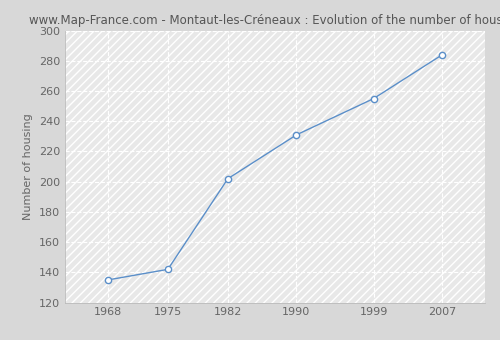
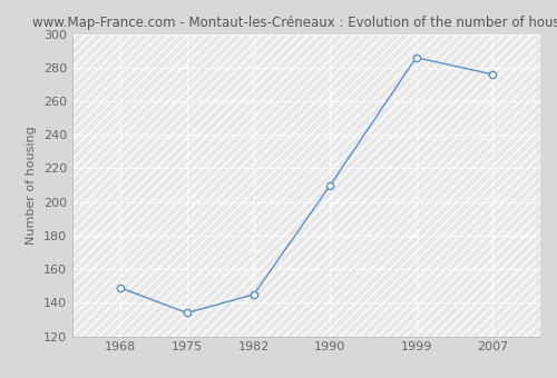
1968: 135 -> 149
1975: 142 -> 134
1982: 202 -> 145
1990: 231 -> 210
1999: 255 -> 286
2007: 284 -> 276
